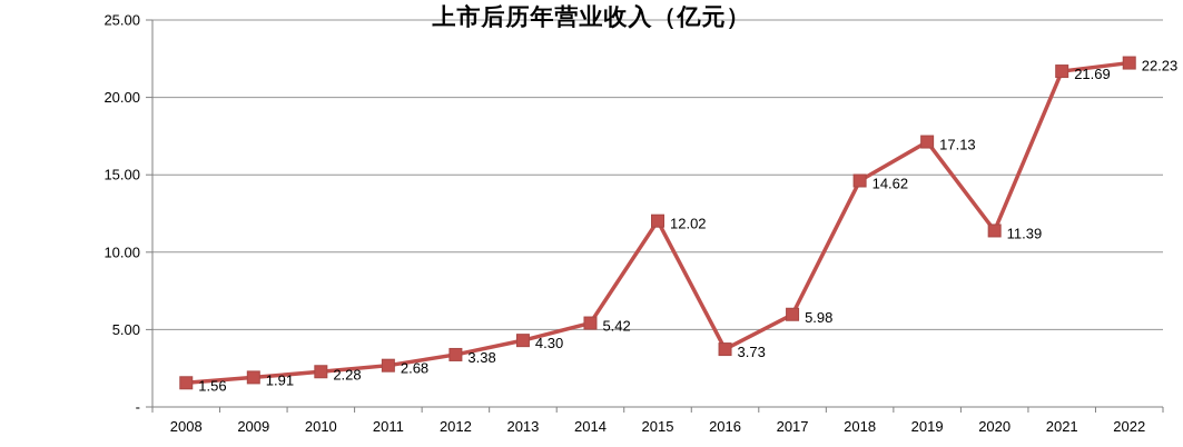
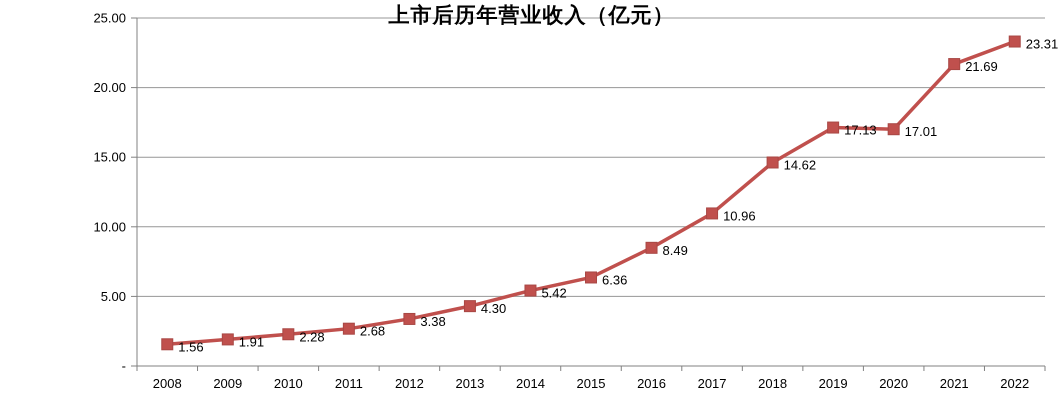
2015: 12.02 -> 6.36
2016: 3.73 -> 8.49
2017: 5.98 -> 10.96
2020: 11.39 -> 17.01
2022: 22.23 -> 23.31
